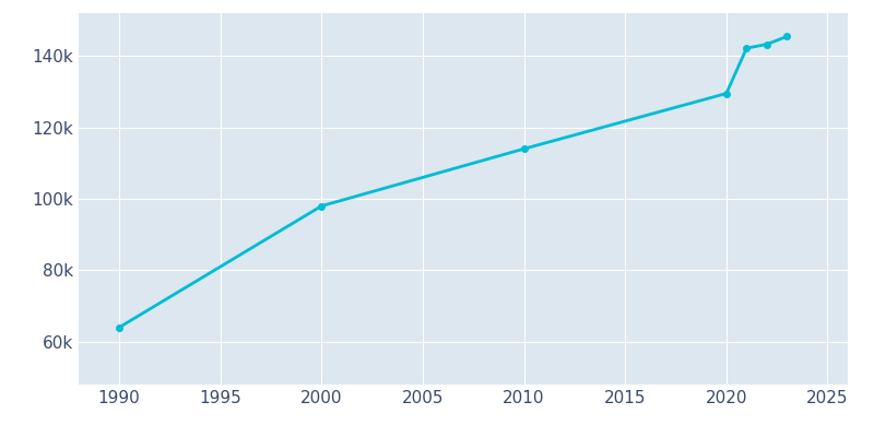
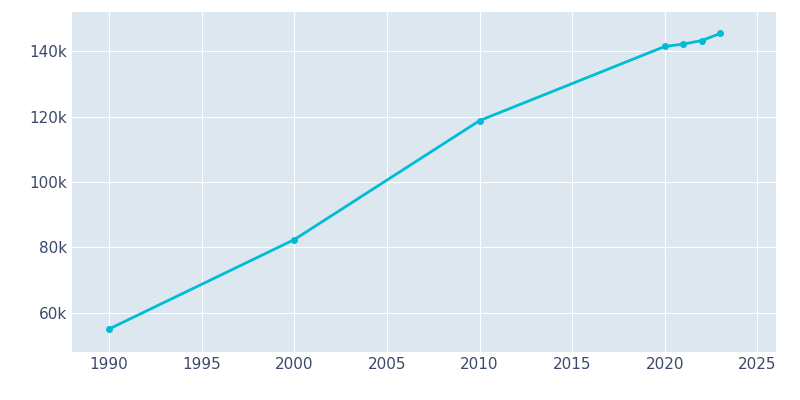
1990: 64.0k -> 55.0k
2000: 98.0k -> 82.4k
2010: 114.0k -> 118.8k
2020: 129.5k -> 141.5k
